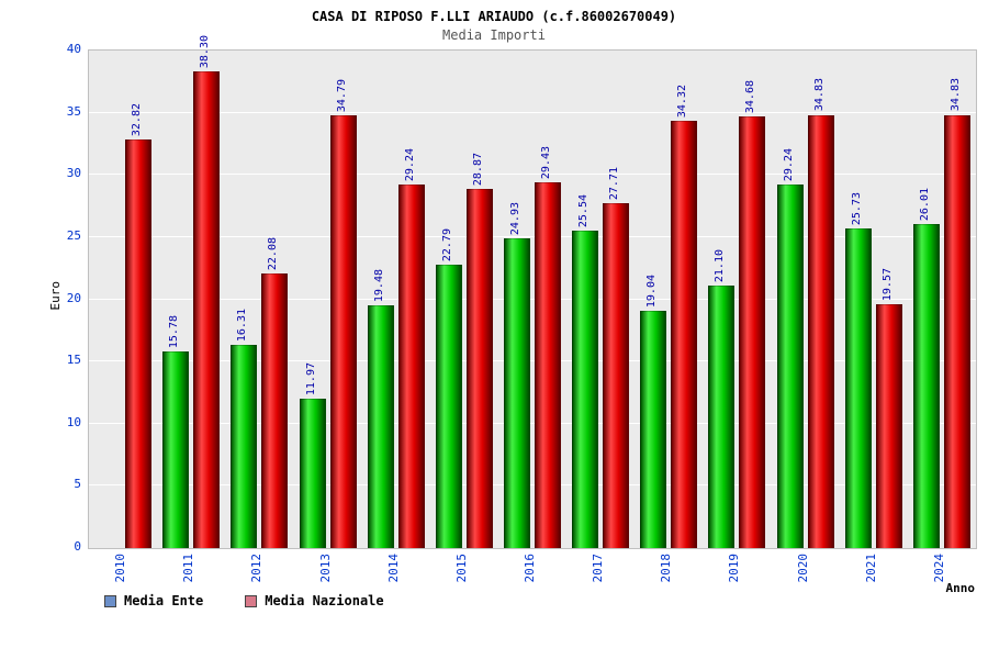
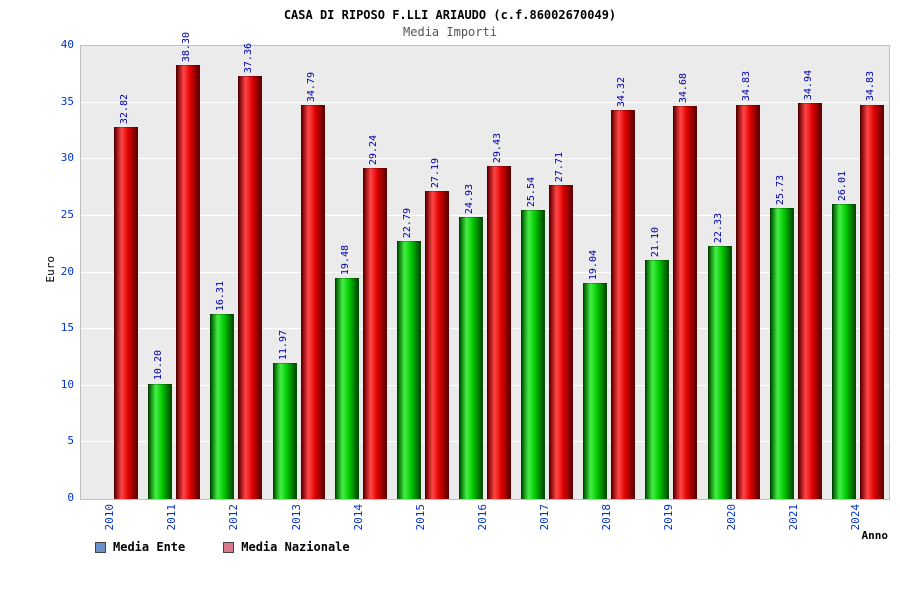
Media Ente/2011: 15.78 -> 10.20
Media Nazionale/2012: 22.08 -> 37.36
Media Nazionale/2015: 28.87 -> 27.19
Media Ente/2020: 29.24 -> 22.33
Media Nazionale/2021: 19.57 -> 34.94
